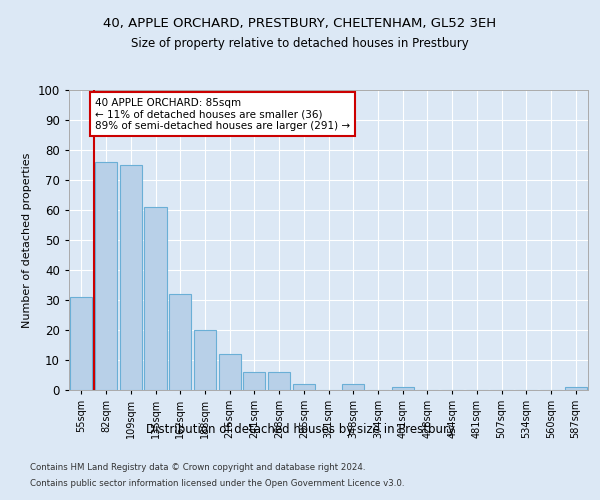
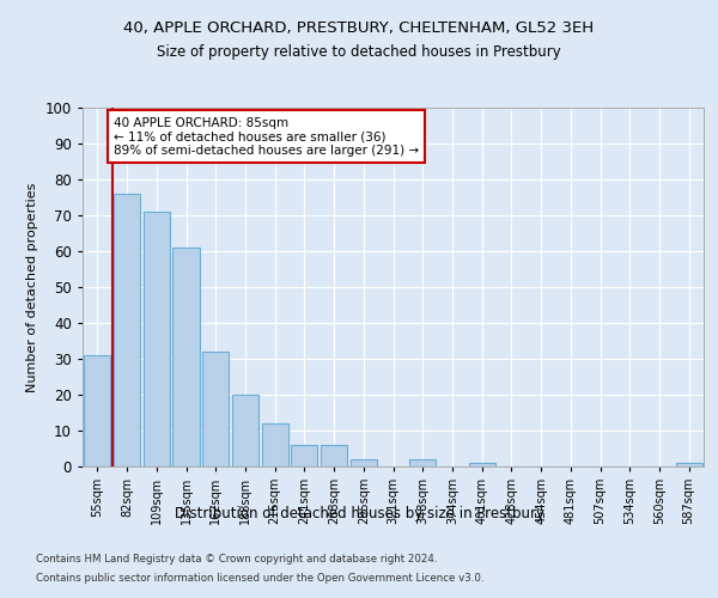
109sqm: 75 -> 71
